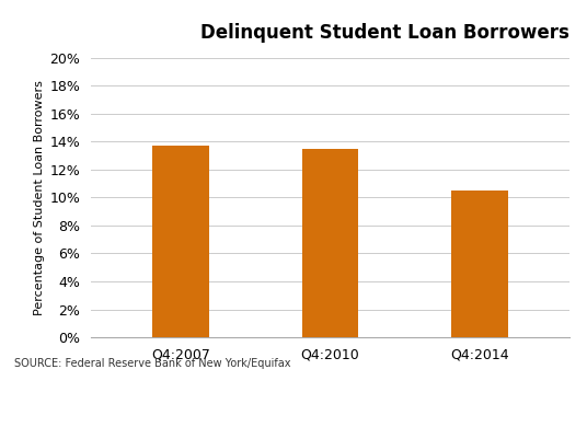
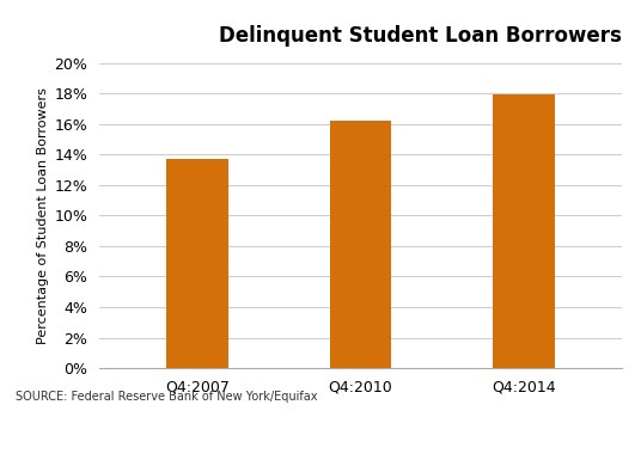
Q4:2010: 13.5% -> 16.2%
Q4:2014: 10.5% -> 17.9%
